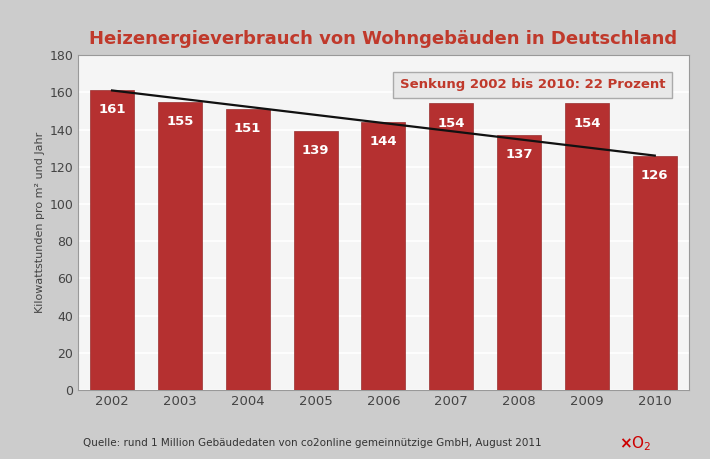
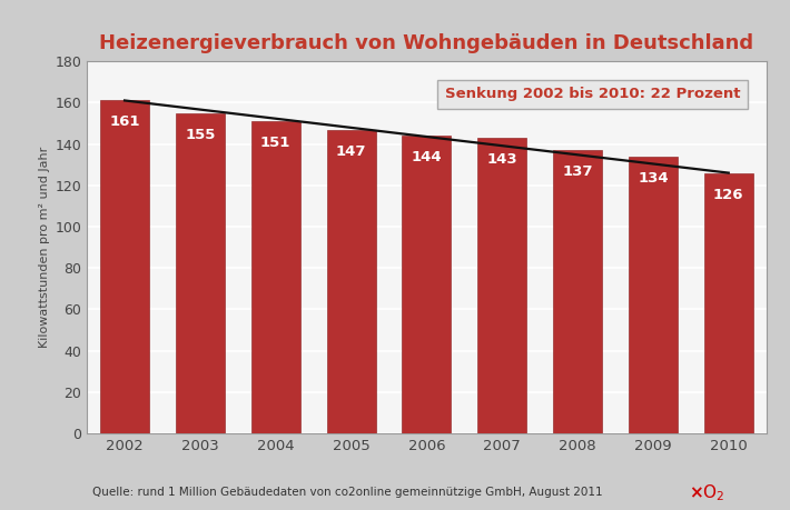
2005: 139 -> 147
2007: 154 -> 143
2009: 154 -> 134
